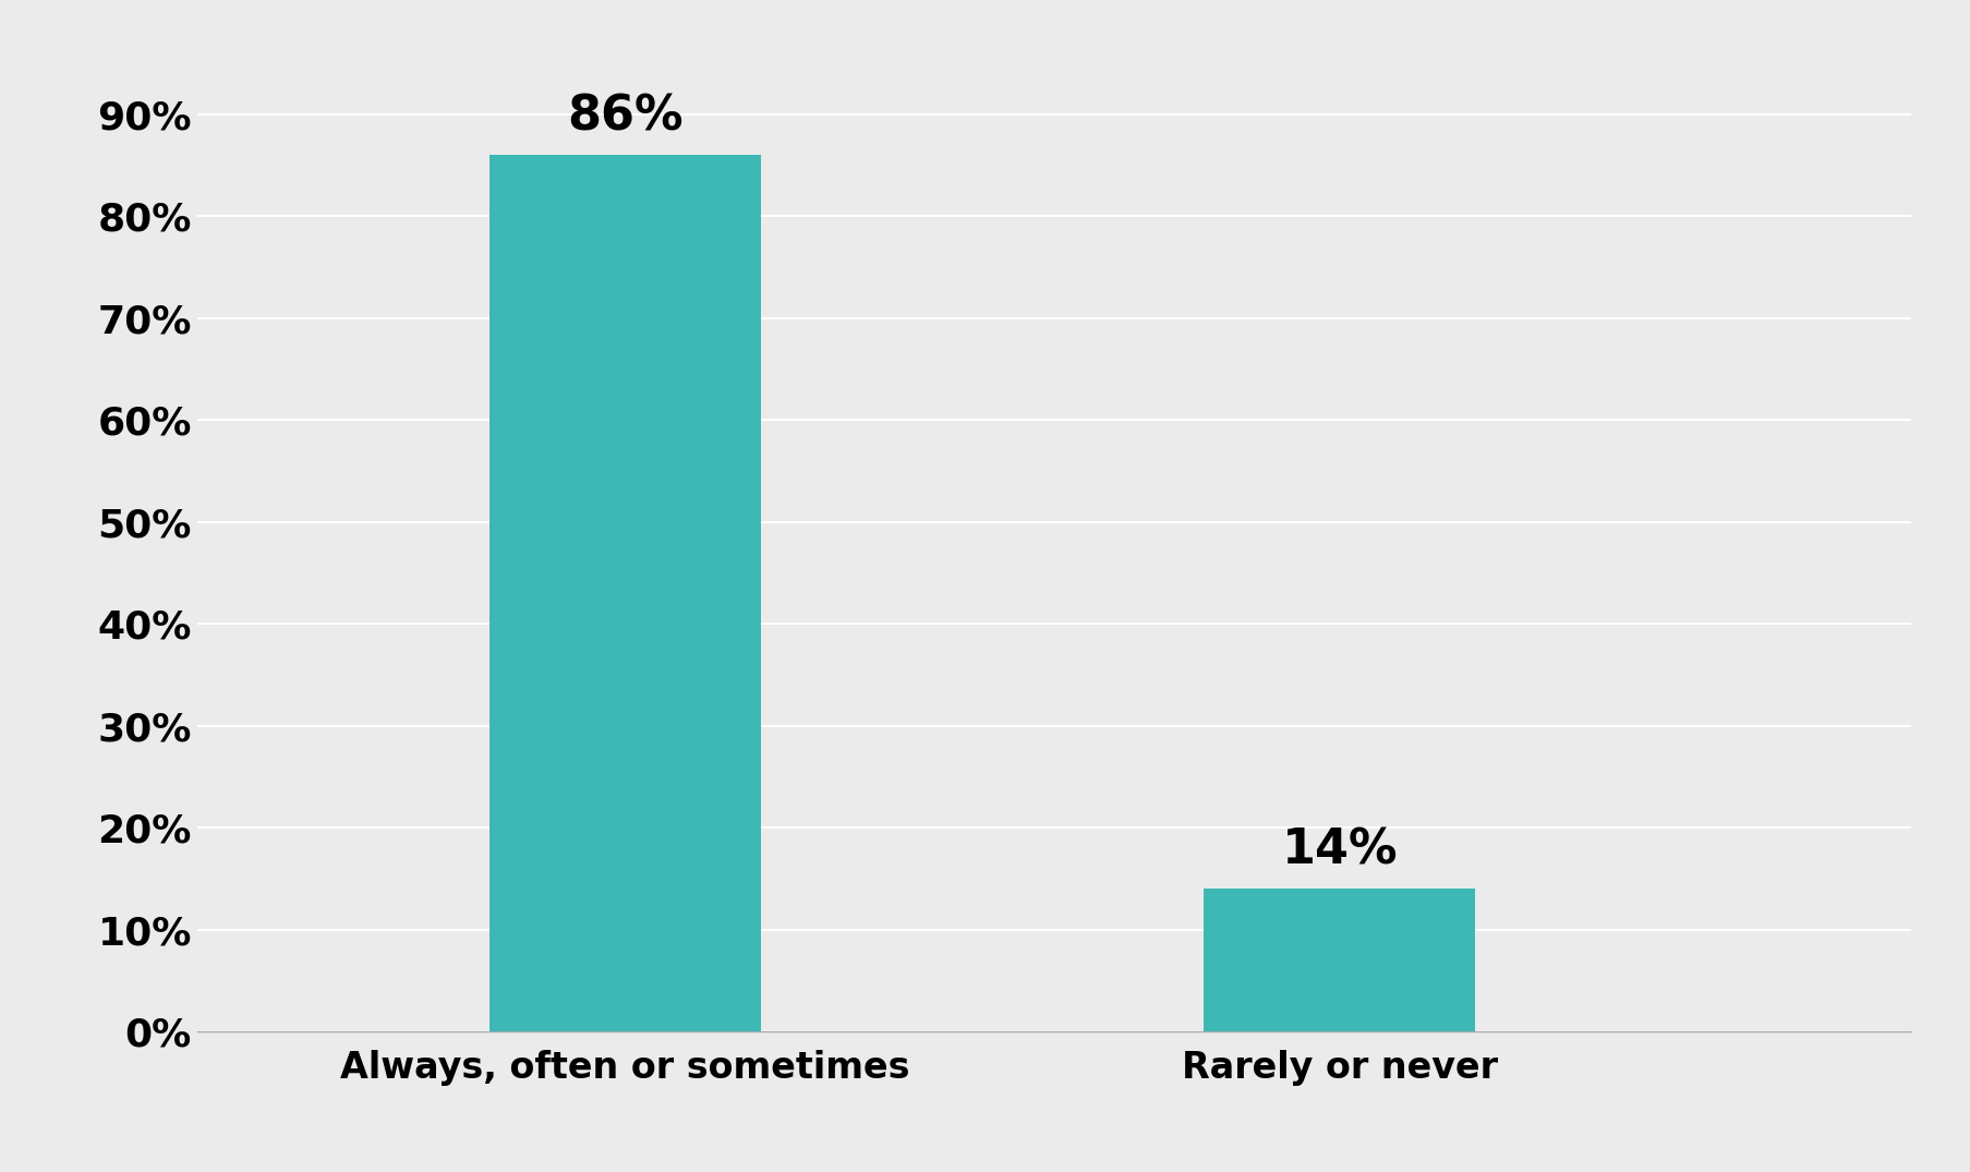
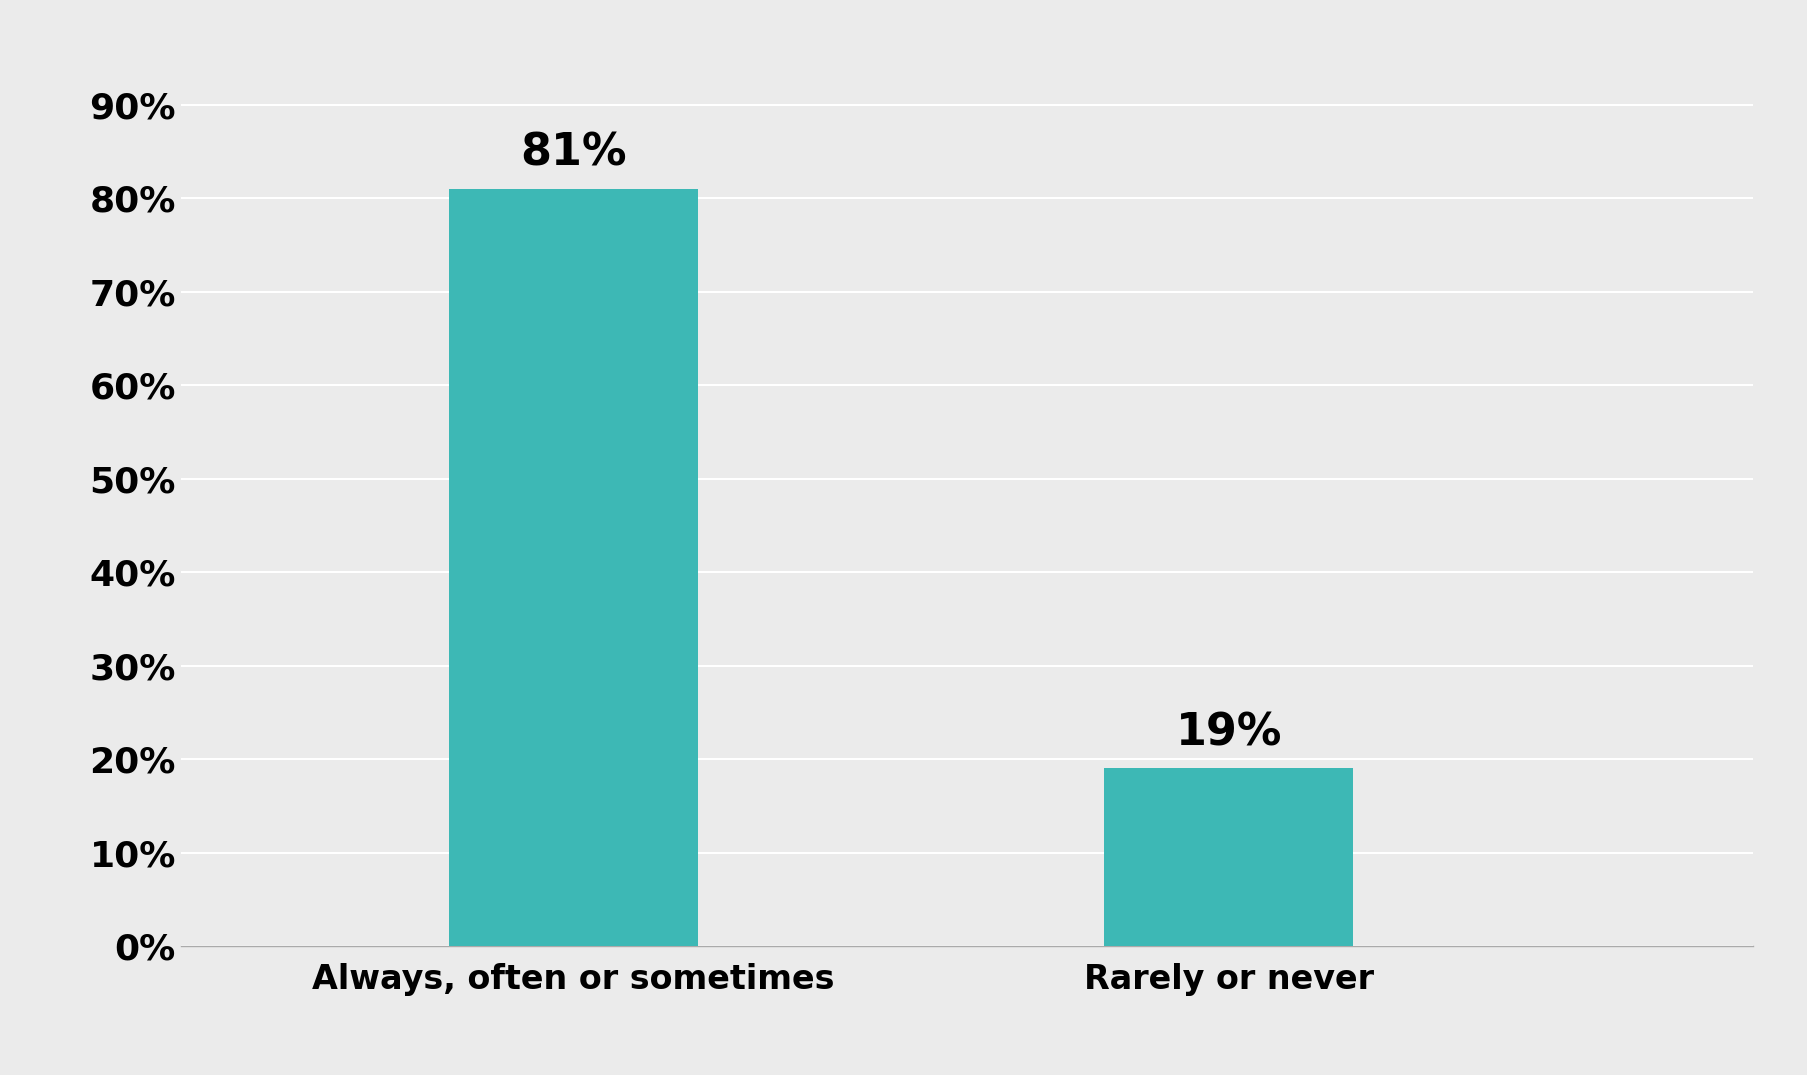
Always, often or sometimes: 86% -> 81%
Rarely or never: 14% -> 19%
